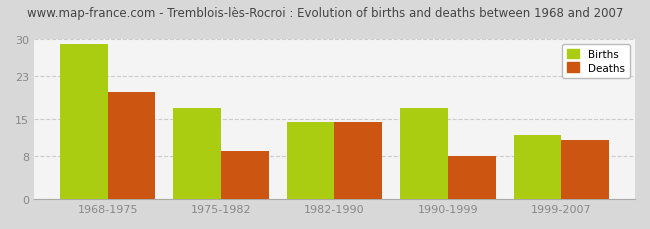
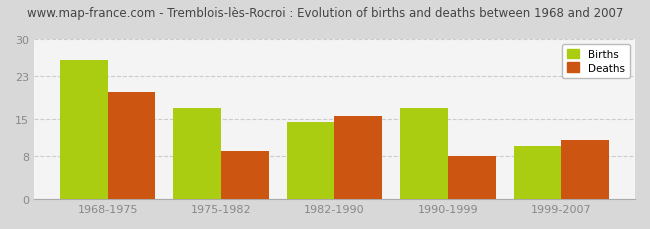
Births/1968-1975: 29.0 -> 26.0
Deaths/1982-1990: 14.5 -> 15.6
Births/1999-2007: 12.0 -> 10.0
